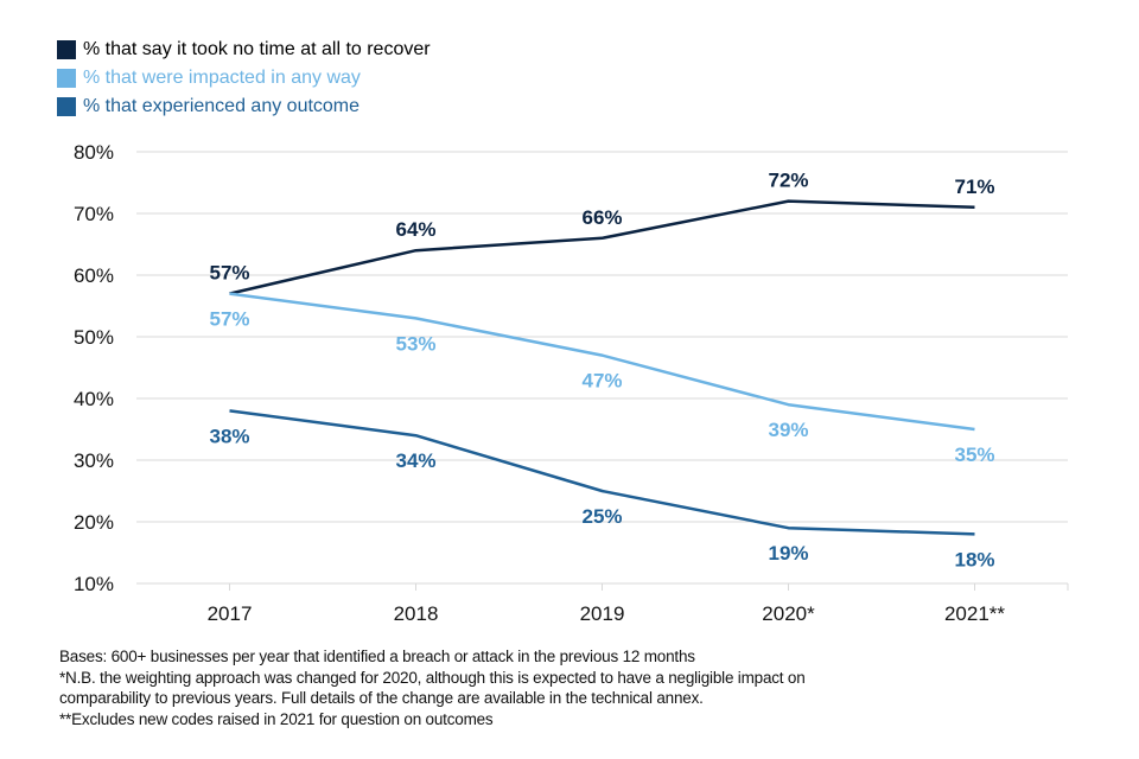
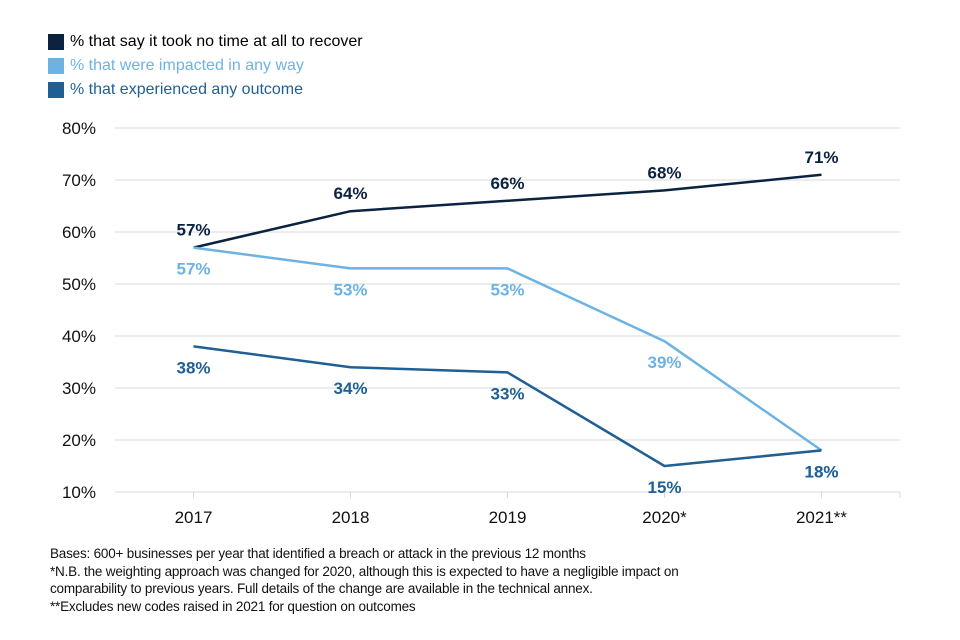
% that were impacted in any way/2019: 47% -> 53%
% that experienced any outcome/2019: 25% -> 33%
% that say it took no time at all to recover/2020*: 72% -> 68%
% that experienced any outcome/2020*: 19% -> 15%
% that were impacted in any way/2021**: 35% -> 18%
